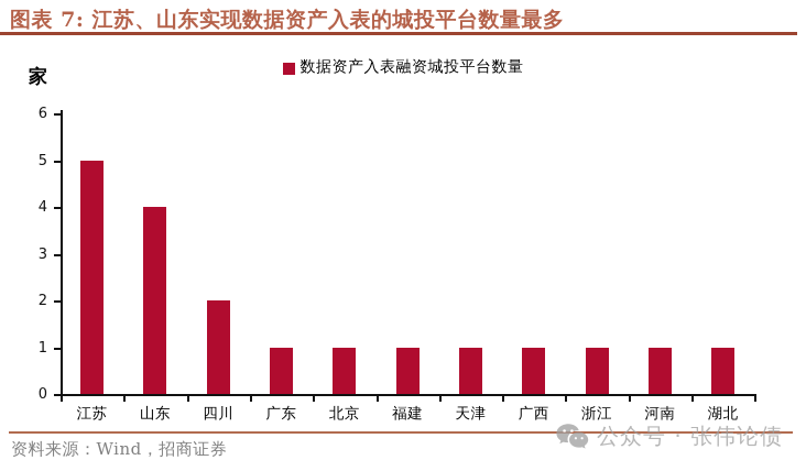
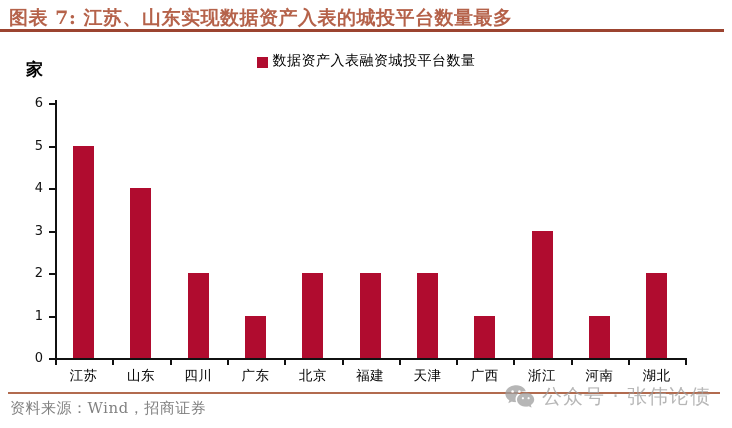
北京: 1 -> 2
福建: 1 -> 2
天津: 1 -> 2
浙江: 1 -> 3
湖北: 1 -> 2
